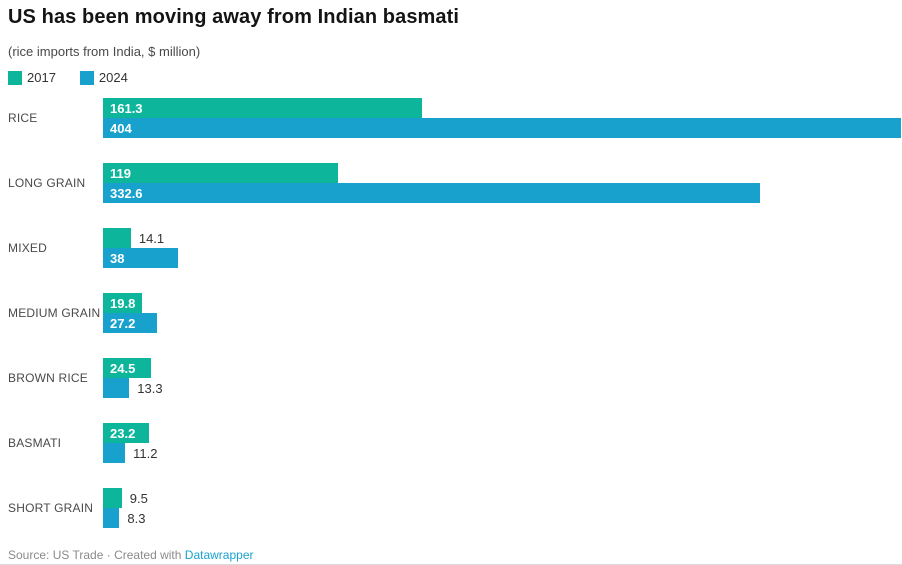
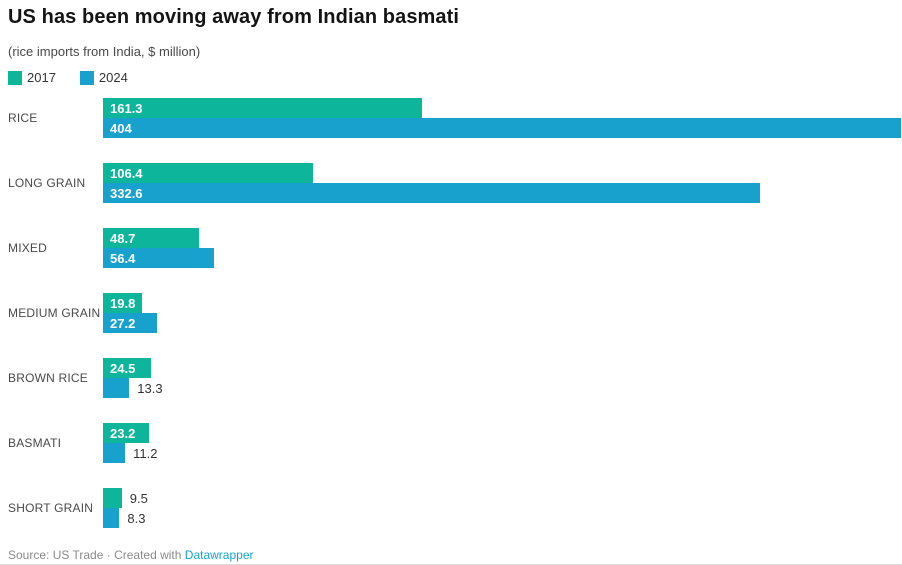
2017/LONG GRAIN: 119 -> 106.4
2017/MIXED: 14.1 -> 48.7
2024/MIXED: 38 -> 56.4
